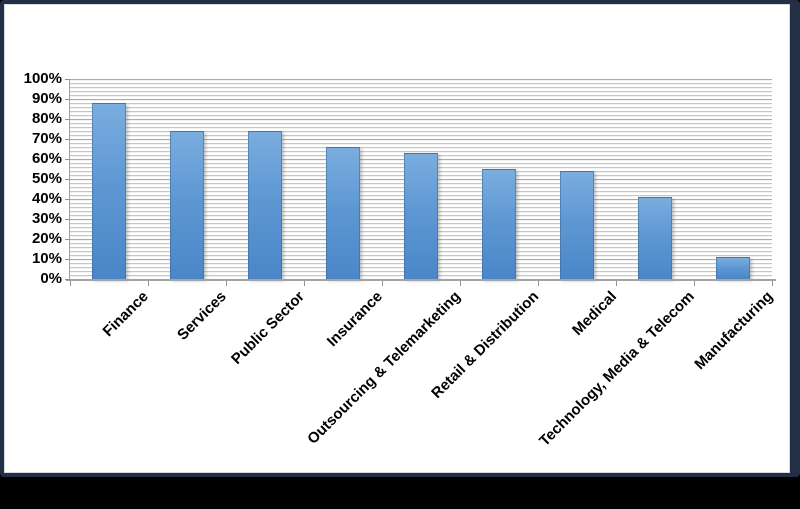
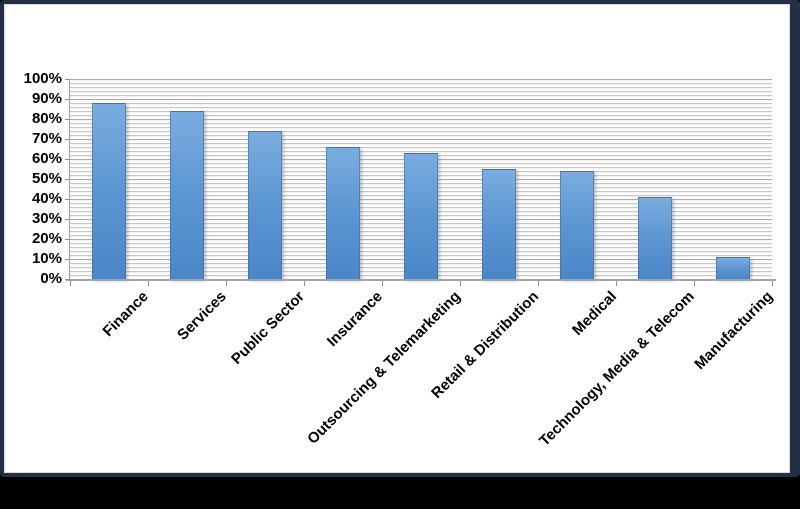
Services: 74% -> 84%
